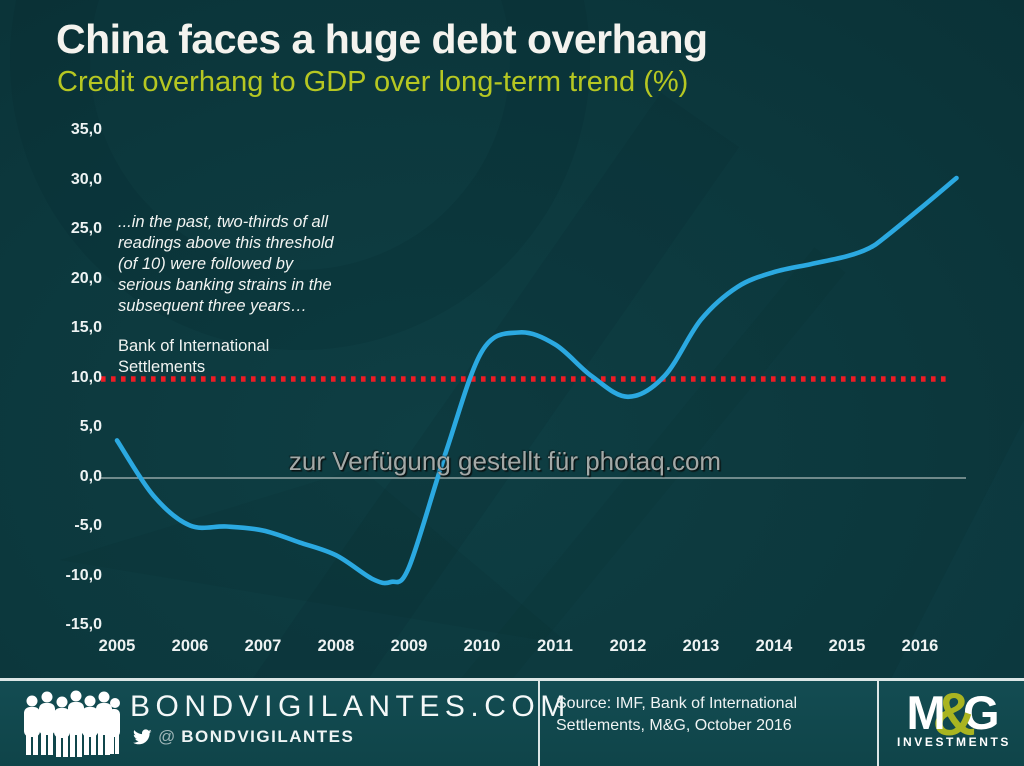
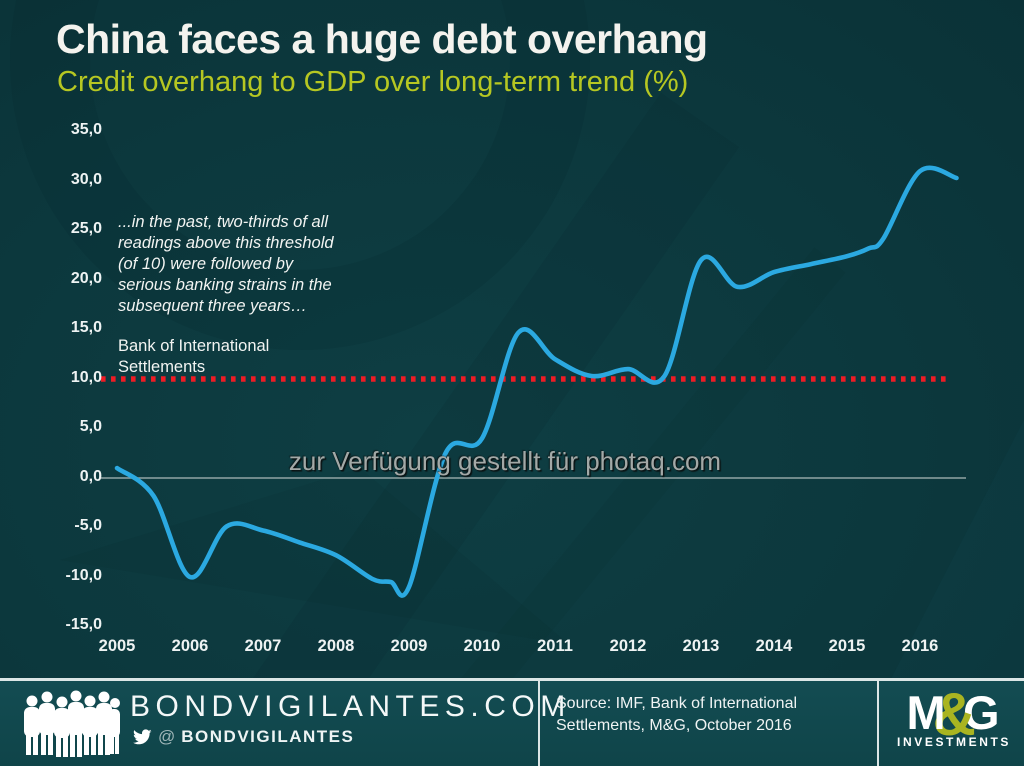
2005: 4 -> 1
2006: -5 -> -10
2009: -9 -> -11
2010: 13 -> 4
2011: 14 -> 12
2012: 8 -> 11
2013: 16 -> 22
2016: 27 -> 31
